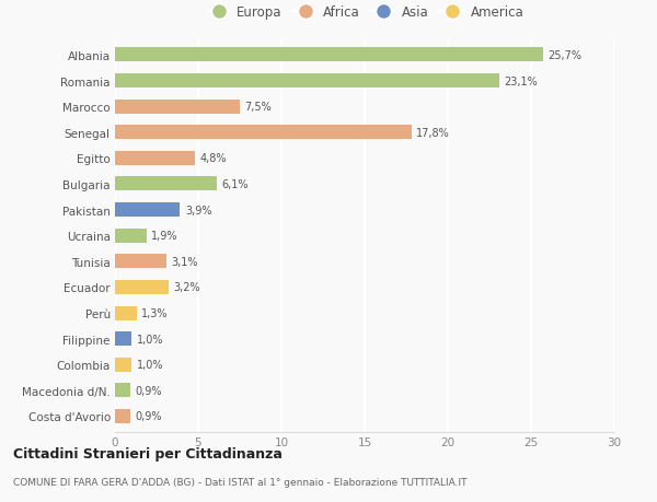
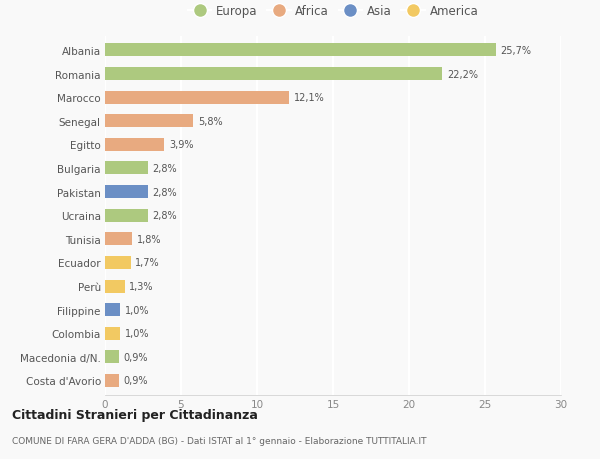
Romania: 23,1% -> 22,2%
Marocco: 7,5% -> 12,1%
Senegal: 17,8% -> 5,8%
Egitto: 4,8% -> 3,9%
Bulgaria: 6,1% -> 2,8%
Pakistan: 3,9% -> 2,8%
Ucraina: 1,9% -> 2,8%
Tunisia: 3,1% -> 1,8%
Ecuador: 3,2% -> 1,7%
